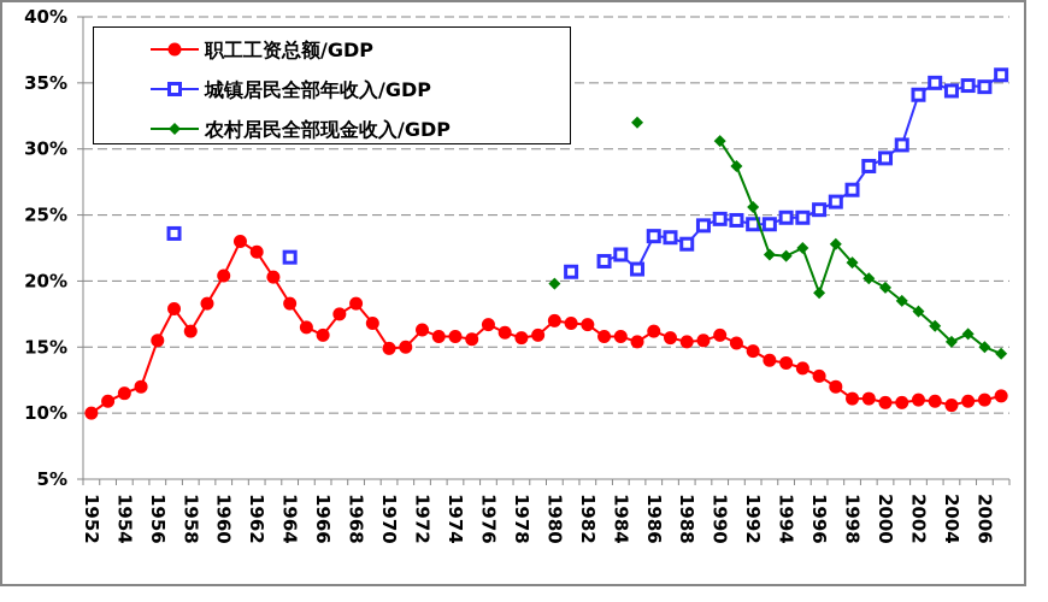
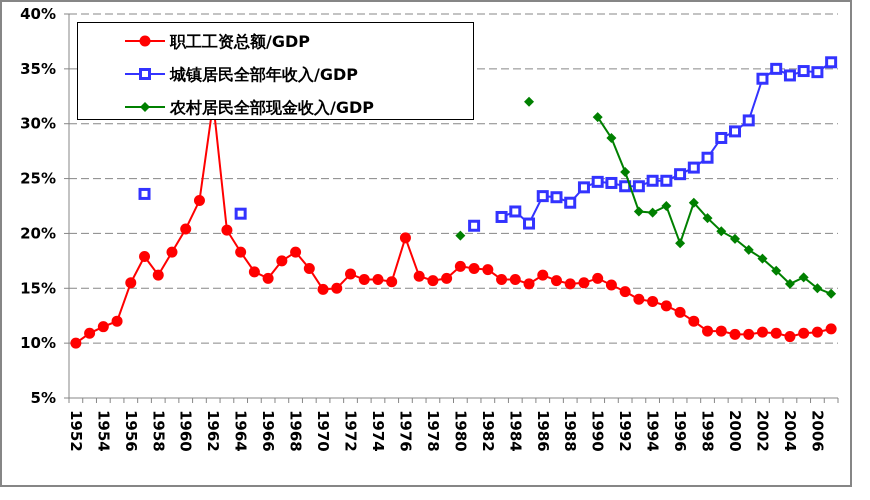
职工工资总额/GDP/1962: 22.2% -> 31.9%
职工工资总额/GDP/1976: 16.7% -> 19.6%
